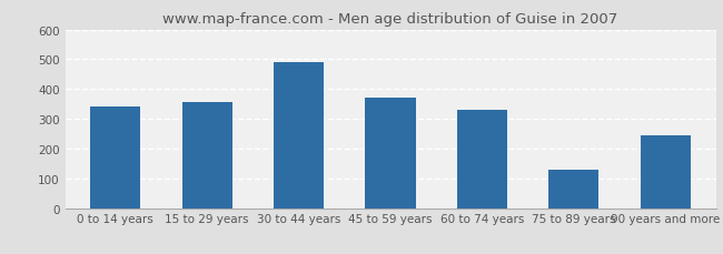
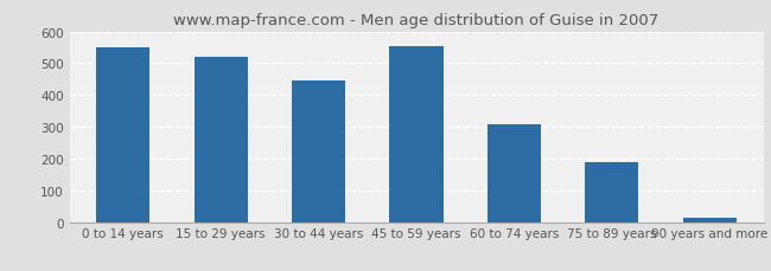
0 to 14 years: 340 -> 549
15 to 29 years: 355 -> 521
30 to 44 years: 490 -> 446
45 to 59 years: 370 -> 552
60 to 74 years: 330 -> 309
75 to 89 years: 130 -> 190
90 years and more: 245 -> 14
